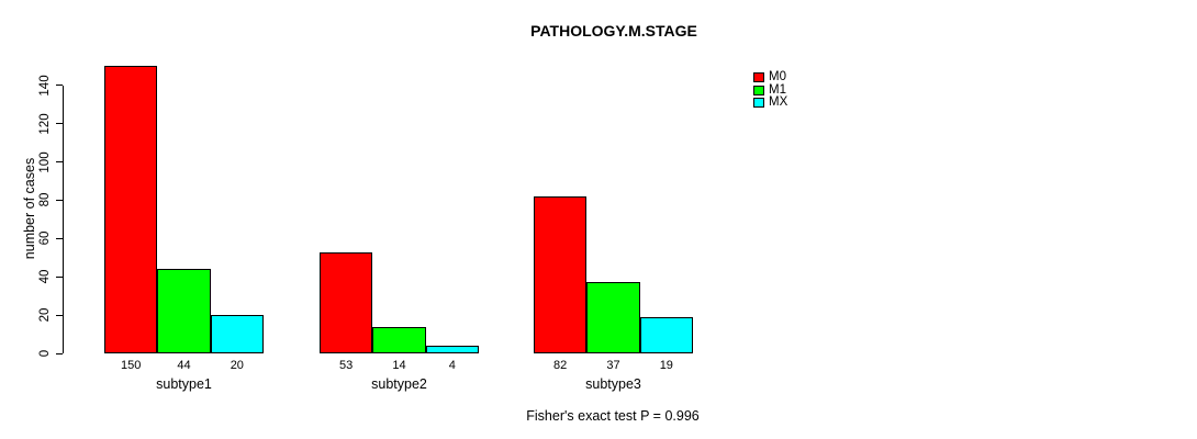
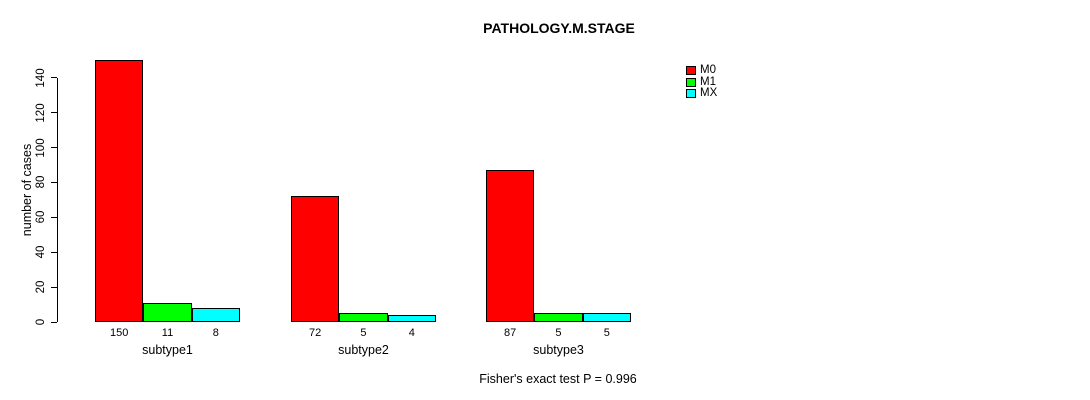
M1/subtype1: 44 -> 11
MX/subtype1: 20 -> 8
M0/subtype2: 53 -> 72
M1/subtype2: 14 -> 5
M0/subtype3: 82 -> 87
M1/subtype3: 37 -> 5
MX/subtype3: 19 -> 5
